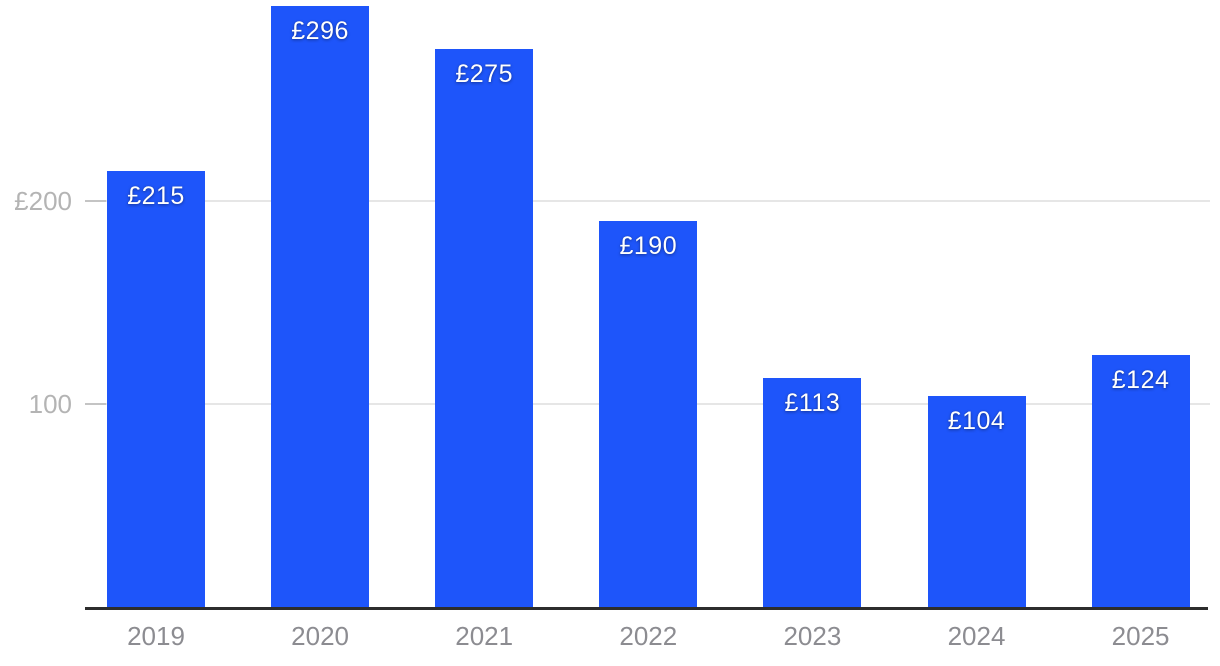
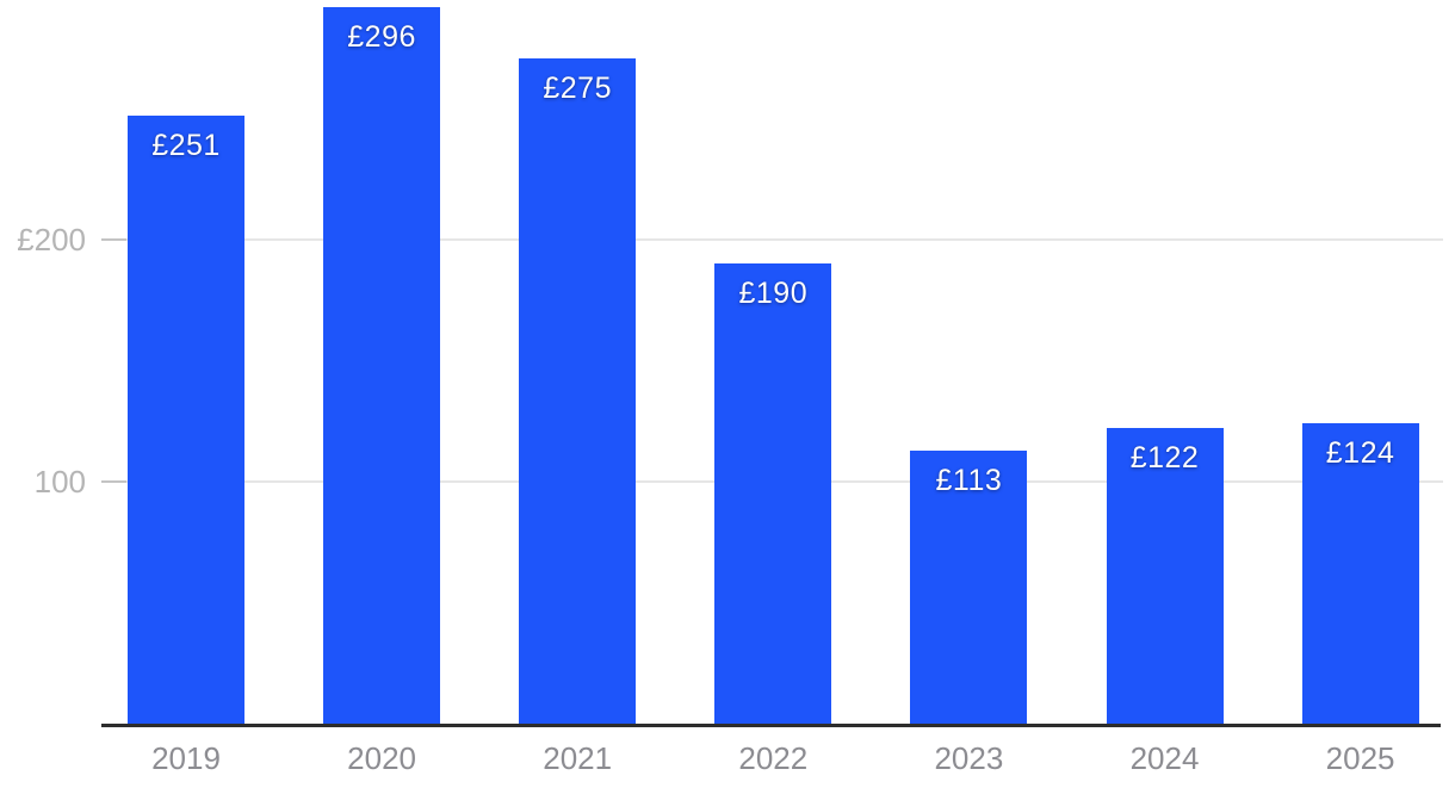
2019: £215 -> £251
2024: £104 -> £122
